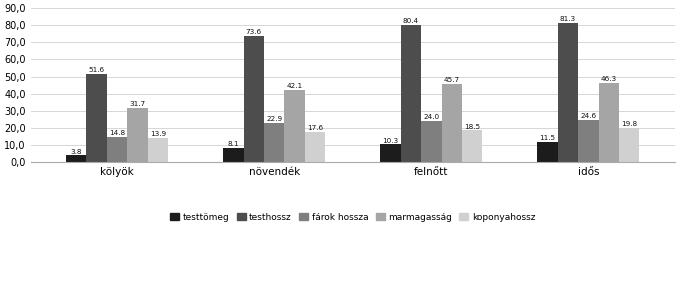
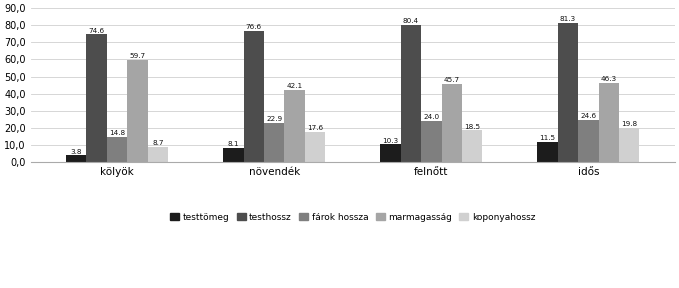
testhossz/kölyök: 51.6 -> 74.6
marmagasság/kölyök: 31.7 -> 59.7
koponyahossz/kölyök: 13.9 -> 8.7
testhossz/növendék: 73.6 -> 76.6
